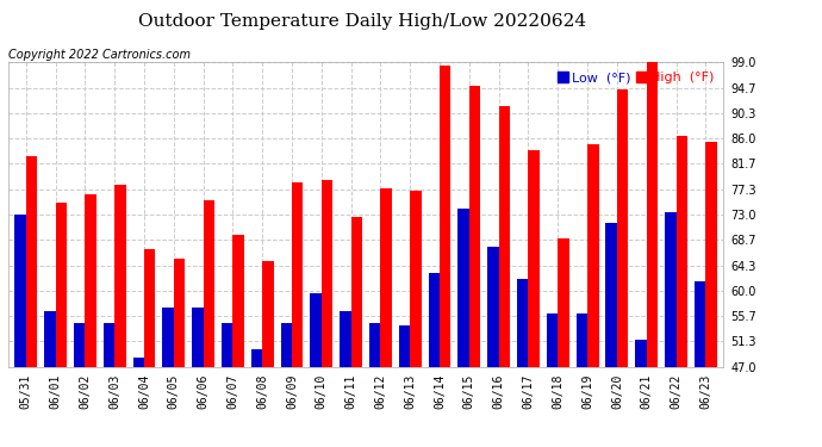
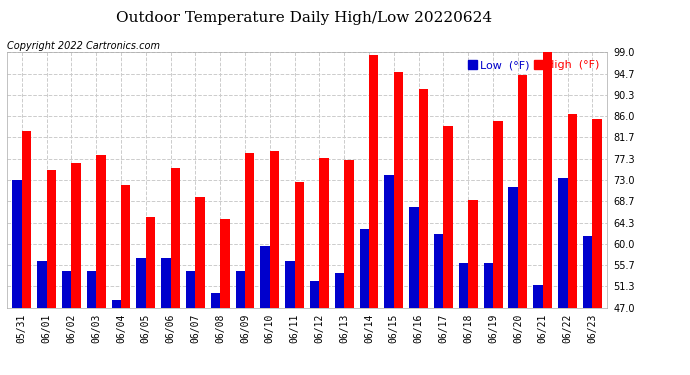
High (°F)/06/04: 67.0 -> 72.0
Low (°F)/06/12: 54.5 -> 52.5
